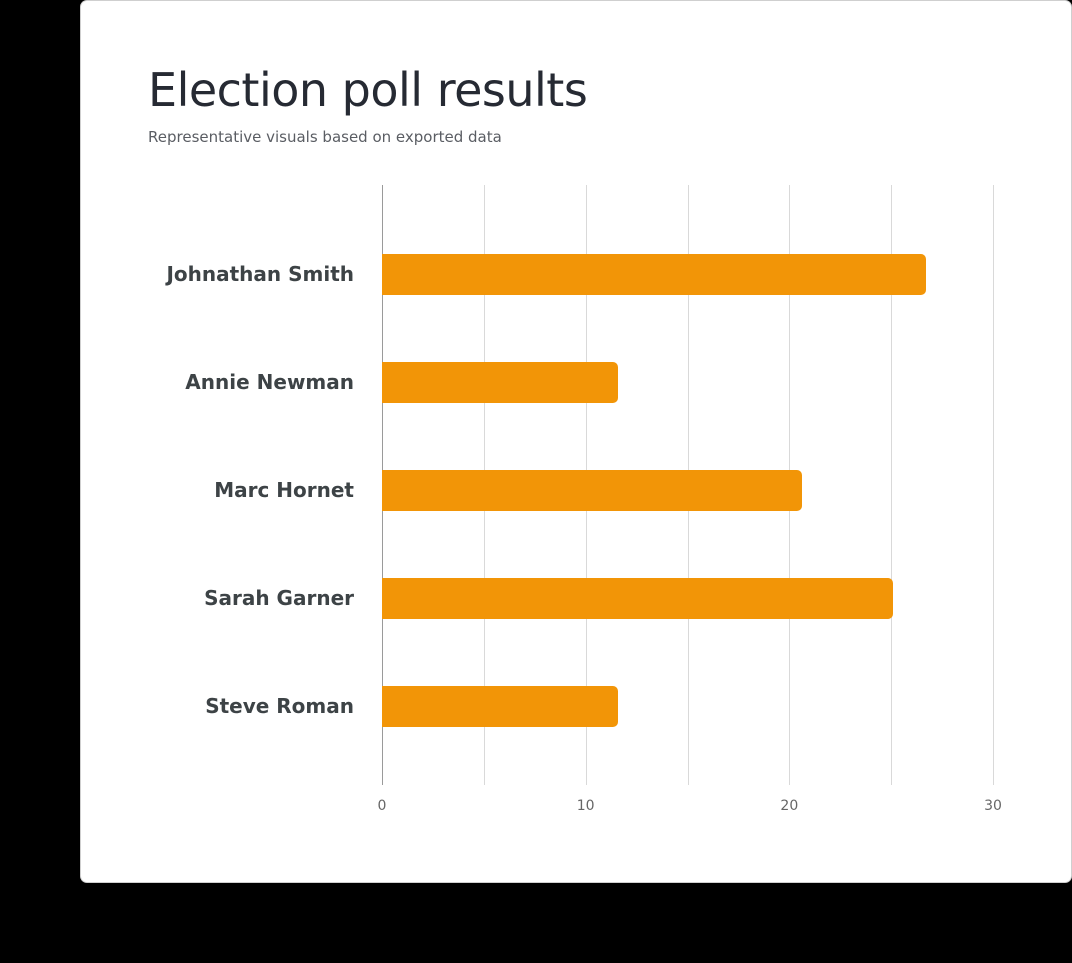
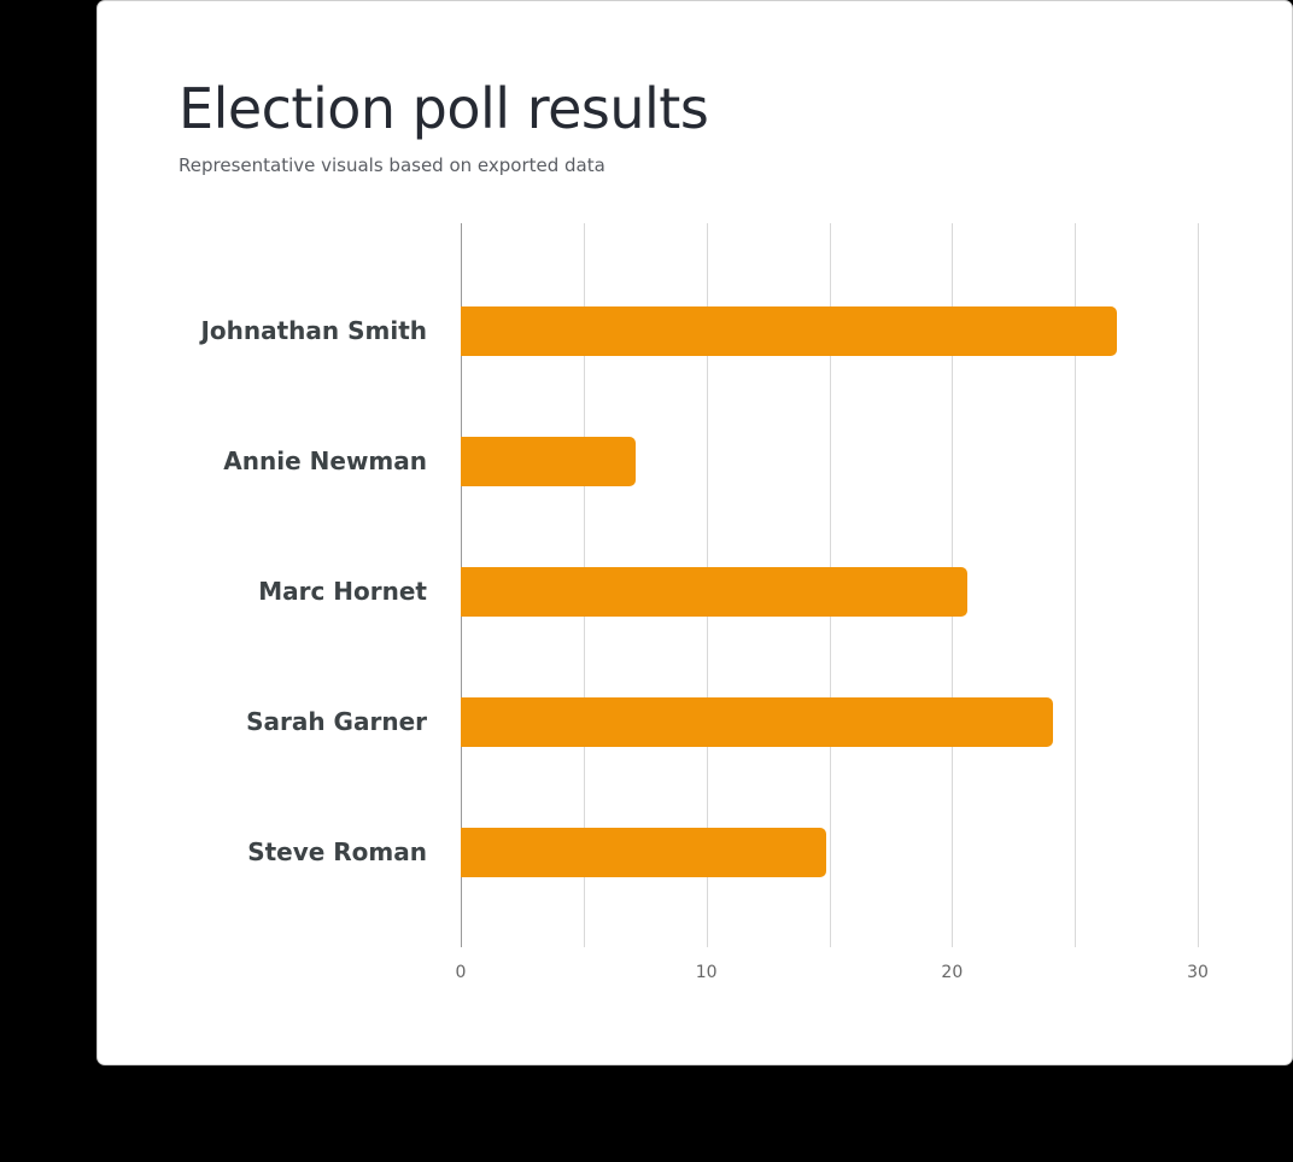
Annie Newman: 11.6 -> 7.1
Sarah Garner: 25.1 -> 24.1
Steve Roman: 11.6 -> 14.9
